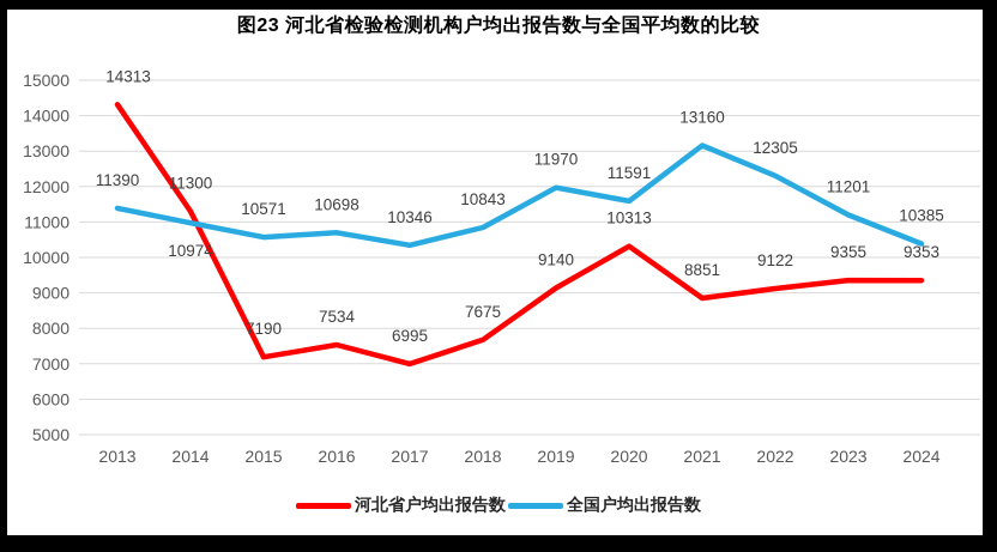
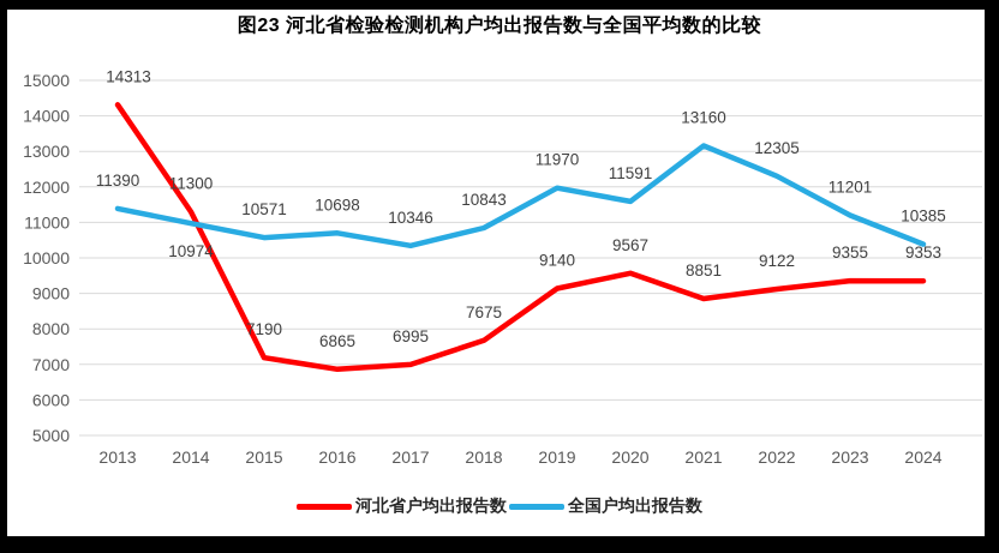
河北省户均出报告数/2016: 7534 -> 6865
河北省户均出报告数/2020: 10313 -> 9567
